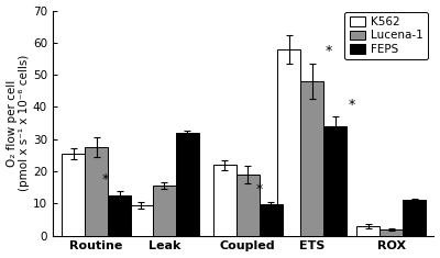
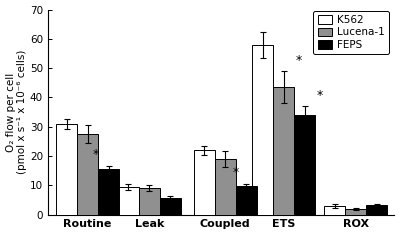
K562/Routine: 25.5 -> 31.0
FEPS/Routine: 12.5 -> 15.5
Lucena-1/Leak: 15.5 -> 9.0
FEPS/Leak: 32.0 -> 5.8
Lucena-1/ETS: 48.0 -> 43.5
FEPS/ROX: 11.0 -> 3.2
